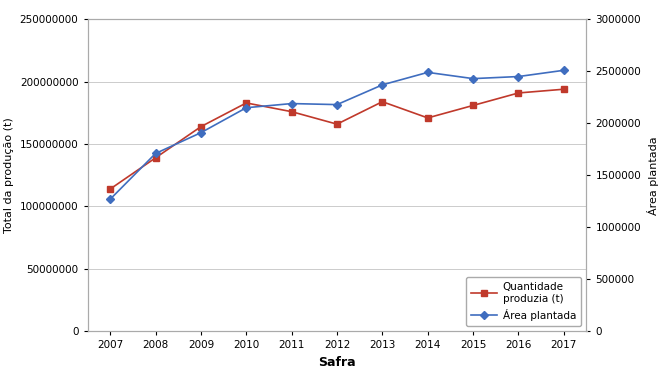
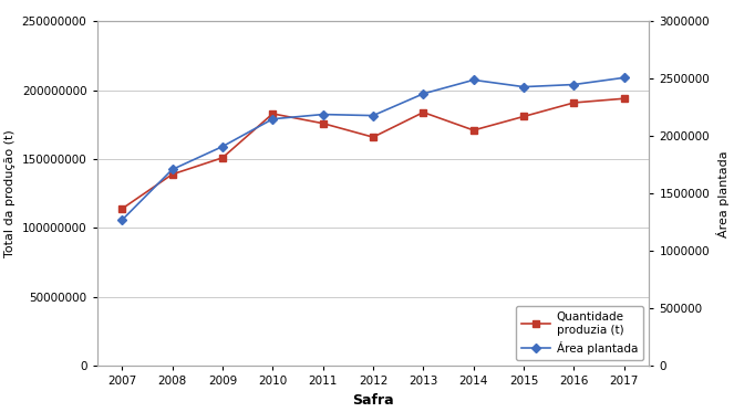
Quantidade produzia (t)/2009: 164000000 -> 151000000
